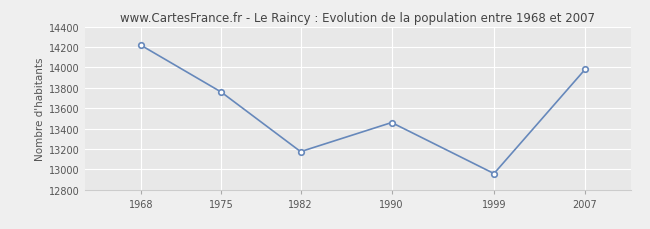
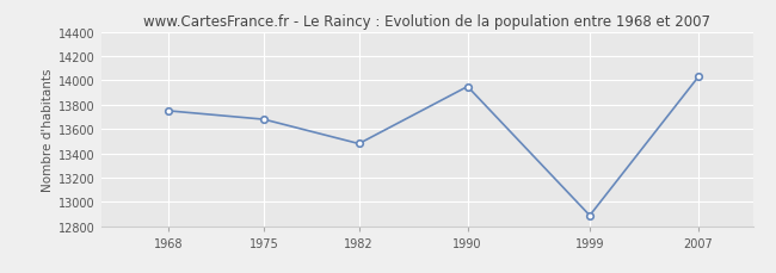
1968: 14220 -> 13750
1975: 13760 -> 13680
1982: 13180 -> 13480
1990: 13460 -> 13950
1999: 12960 -> 12890
2007: 13980 -> 14030
